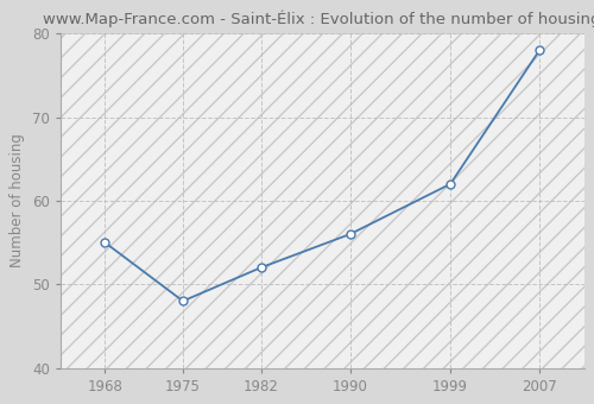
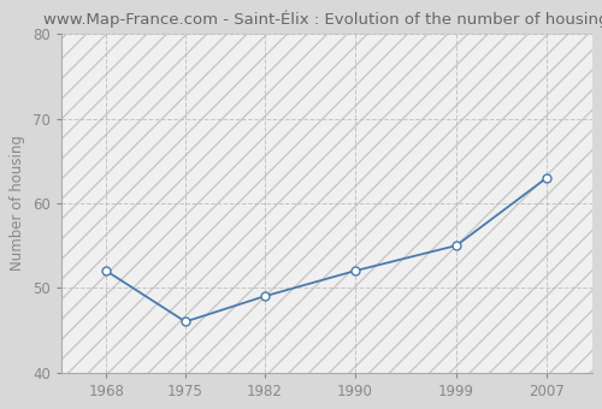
1968: 55 -> 52
1975: 48 -> 46
1982: 52 -> 49
1990: 56 -> 52
1999: 62 -> 55
2007: 78 -> 63
